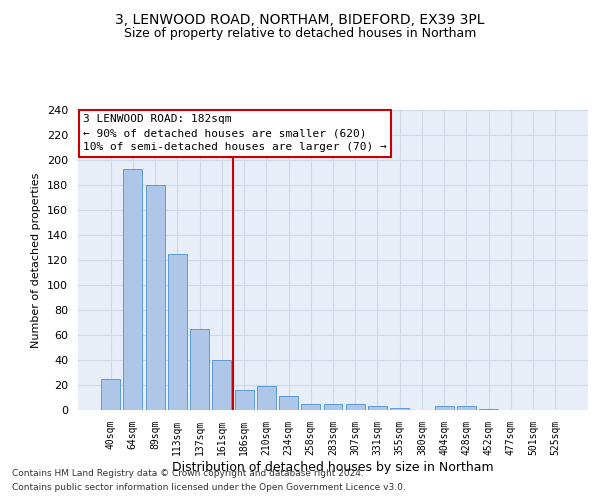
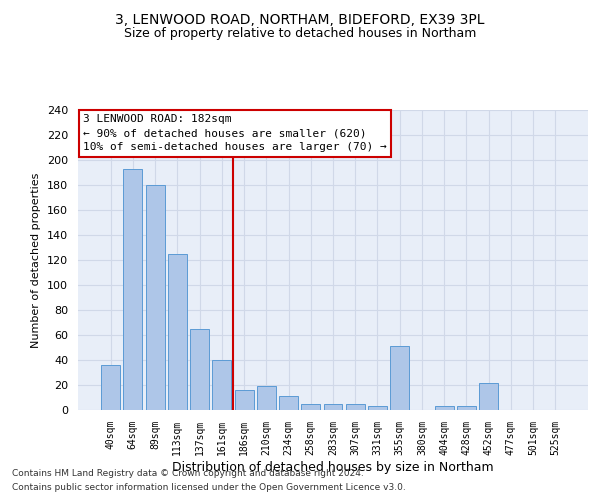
40sqm: 25 -> 36
355sqm: 2 -> 51
452sqm: 1 -> 22
